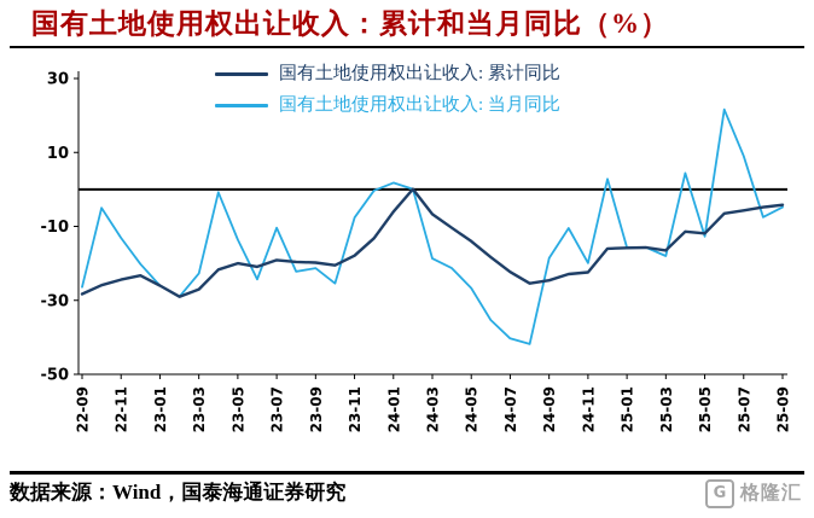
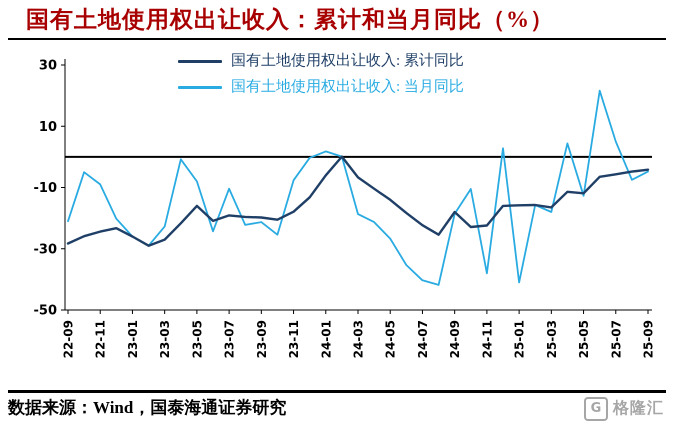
国有土地使用权出让收入: 当月同比/22-09: -26 -> -21
国有土地使用权出让收入: 当月同比/22-11: -13 -> -9
国有土地使用权出让收入: 累计同比/23-05: -20 -> -16
国有土地使用权出让收入: 当月同比/23-05: -14 -> -8
国有土地使用权出让收入: 累计同比/24-09: -25 -> -18
国有土地使用权出让收入: 当月同比/24-11: -20 -> -38
国有土地使用权出让收入: 当月同比/25-01: -16 -> -41
国有土地使用权出让收入: 当月同比/25-07: 9 -> 5
